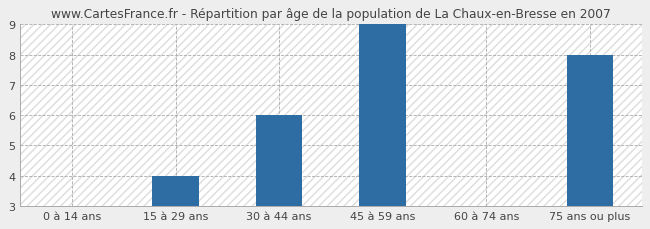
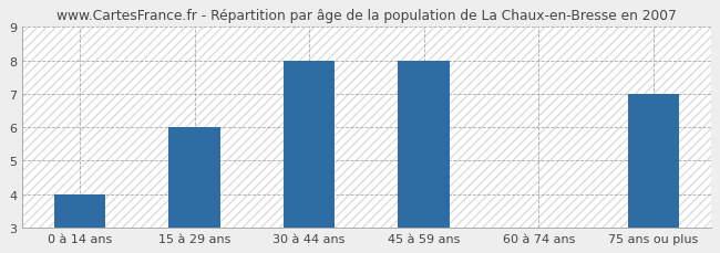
0 à 14 ans: 3 -> 4
15 à 29 ans: 4 -> 6
30 à 44 ans: 6 -> 8
45 à 59 ans: 9 -> 8
75 ans ou plus: 8 -> 7
